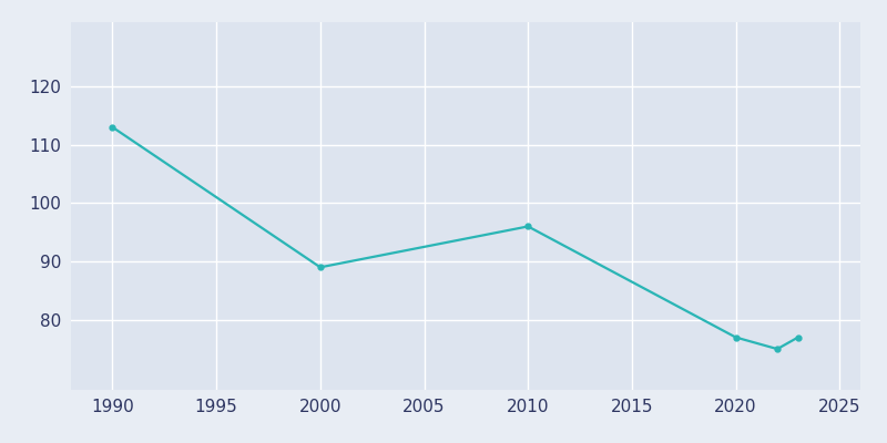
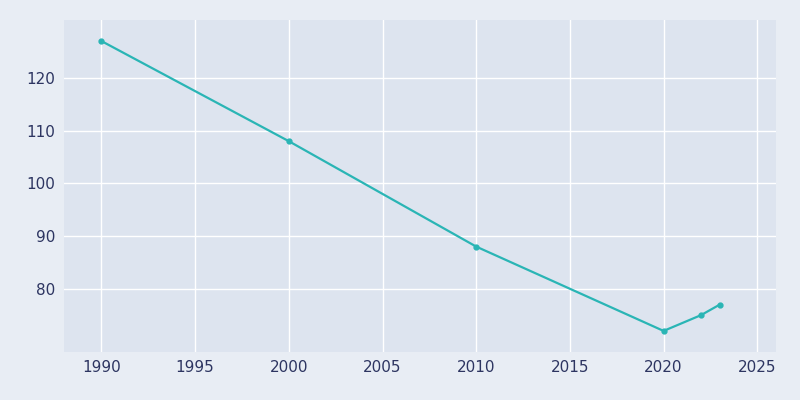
1990: 113 -> 127
2000: 89 -> 108
2010: 96 -> 88
2020: 77 -> 72
